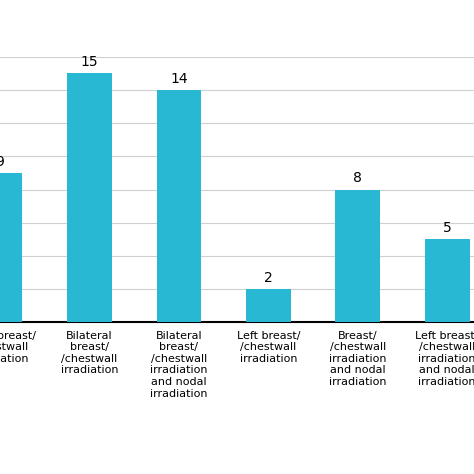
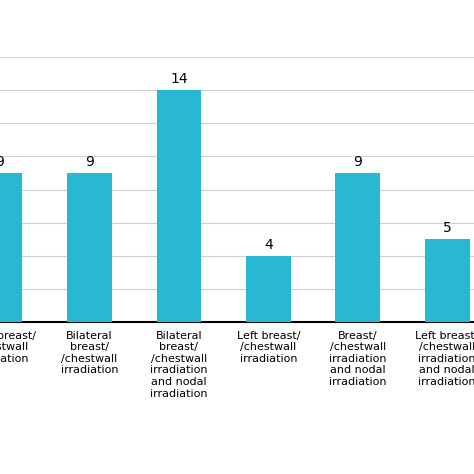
Bilateral breast/ /chestwall irradiation: 15 -> 9
Left breast/ /chestwall irradiation: 2 -> 4
Breast/ /chestwall irradiation and nodal irradiation: 8 -> 9
